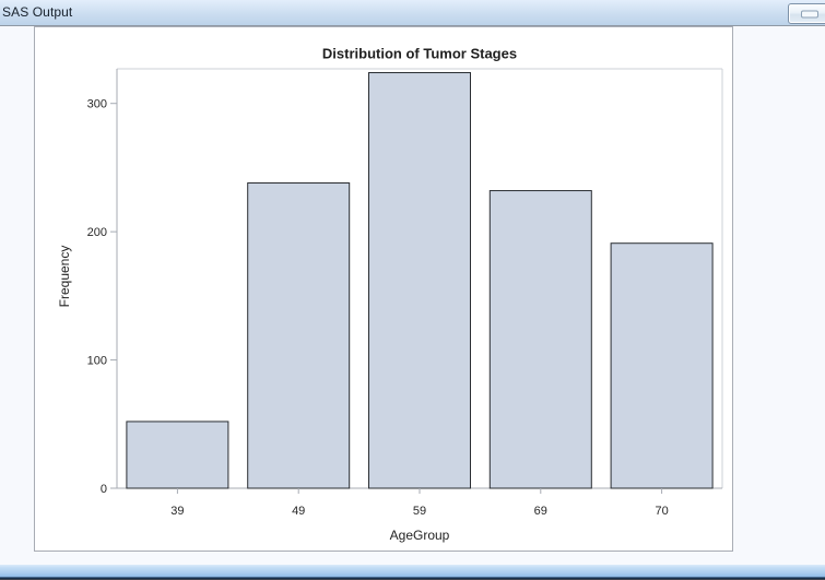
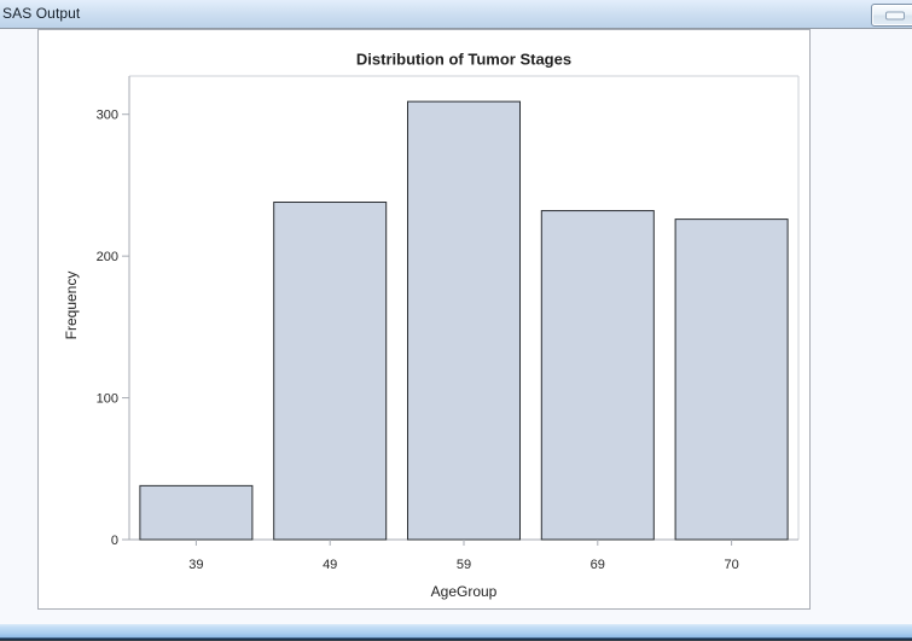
39: 52 -> 38
59: 324 -> 309
70: 191 -> 226
